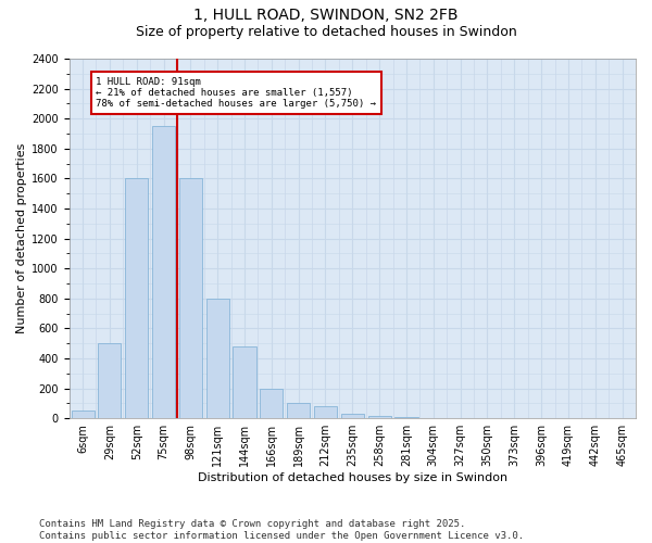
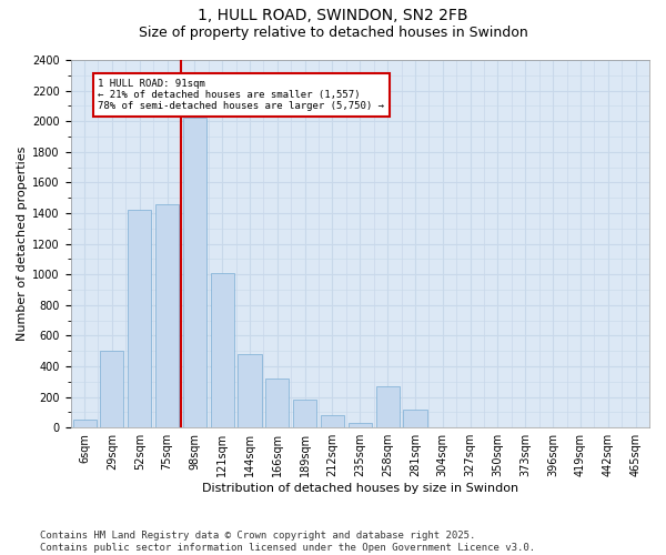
52sqm: 1600 -> 1420
75sqm: 1950 -> 1460
98sqm: 1600 -> 2020
121sqm: 800 -> 1010
166sqm: 200 -> 320
189sqm: 100 -> 180
258sqm: 20 -> 270
281sqm: 10 -> 120
